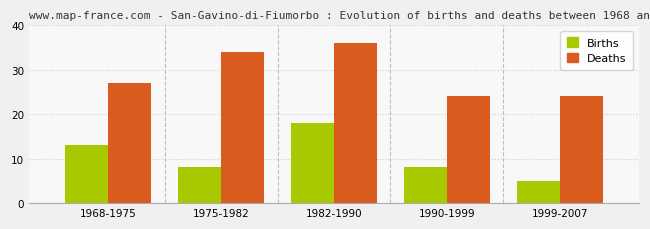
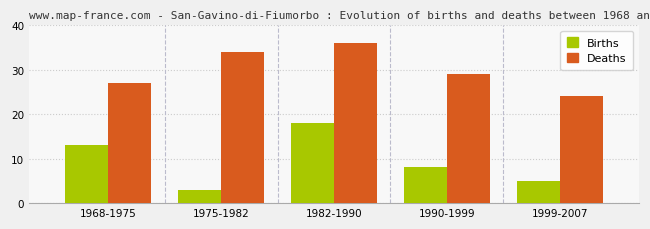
Births/1975-1982: 8 -> 3
Deaths/1990-1999: 24 -> 29
